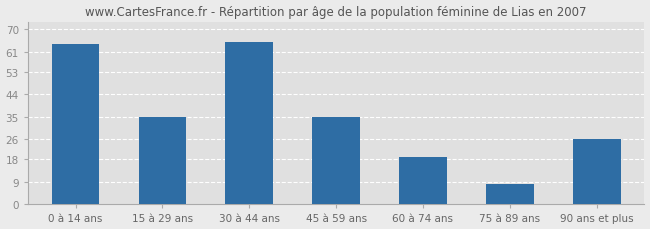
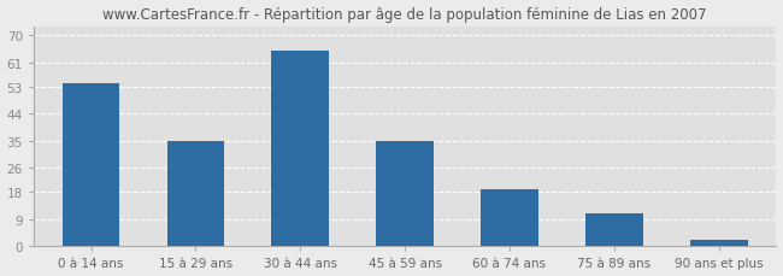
0 à 14 ans: 64 -> 54
75 à 89 ans: 8 -> 11
90 ans et plus: 26 -> 2
